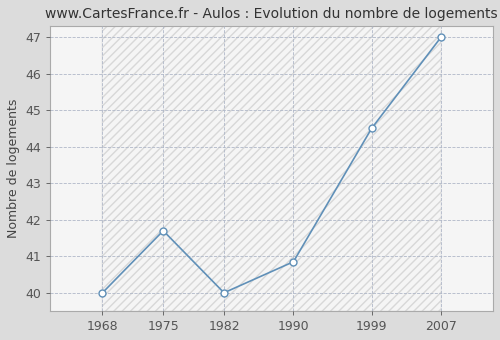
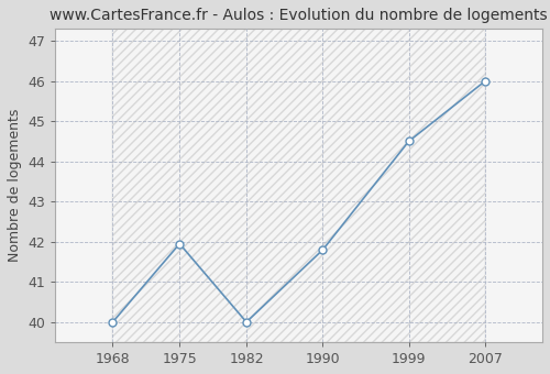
1975: 41.70 -> 41.95
1990: 40.85 -> 41.80
2007: 47.00 -> 46.00
